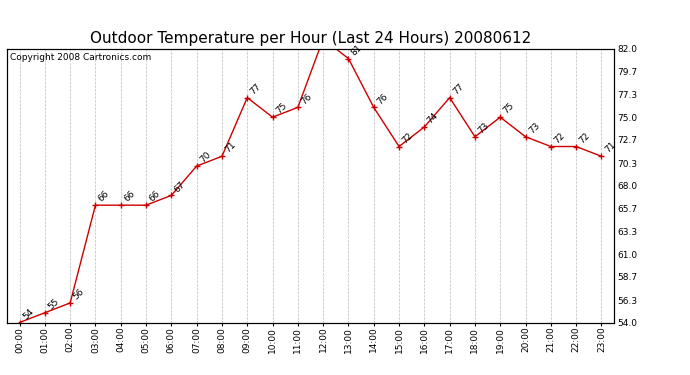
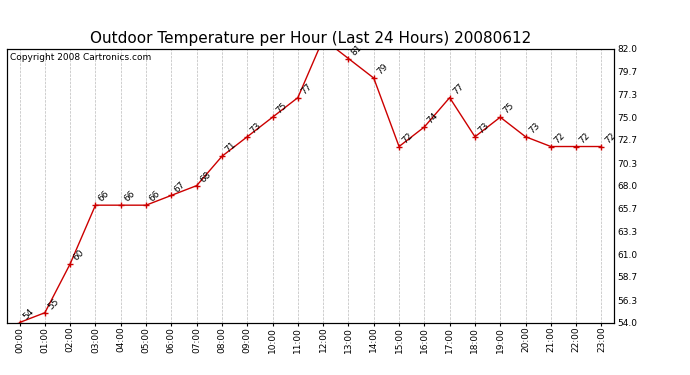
02:00: 56 -> 60
07:00: 70 -> 68
09:00: 77 -> 73
11:00: 76 -> 77
14:00: 76 -> 79
23:00: 71 -> 72
